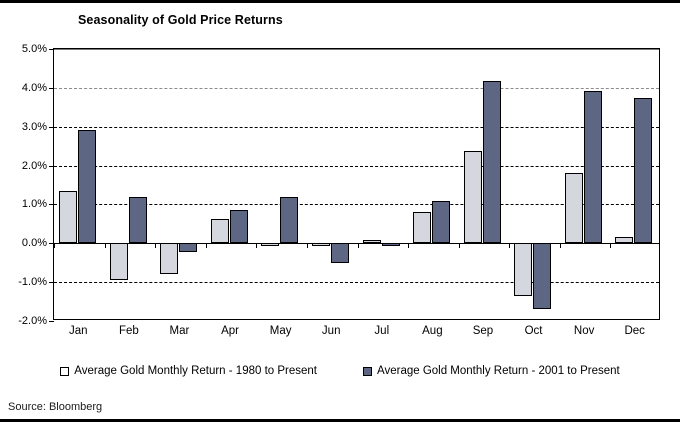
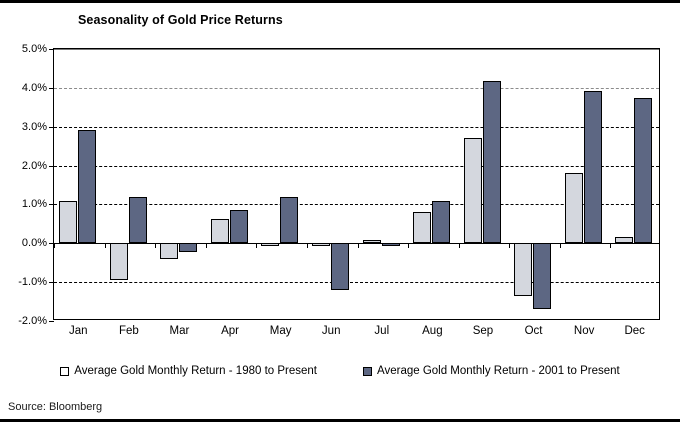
Average Gold Monthly Return - 1980 to Present/Jan: 1.4% -> 1.1%
Average Gold Monthly Return - 1980 to Present/Mar: -0.8% -> -0.4%
Average Gold Monthly Return - 2001 to Present/Jun: -0.5% -> -1.2%
Average Gold Monthly Return - 1980 to Present/Sep: 2.4% -> 2.7%
